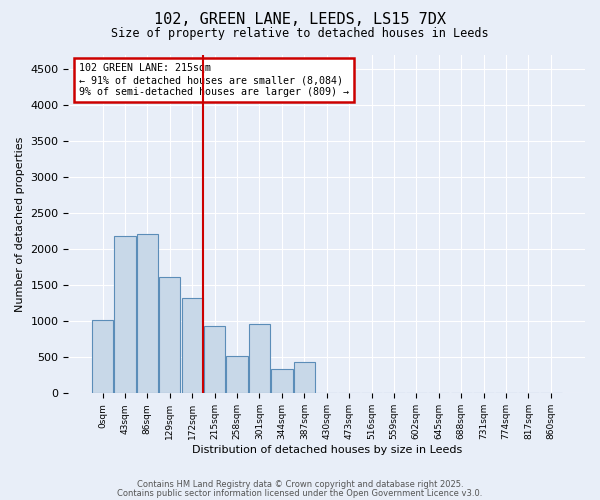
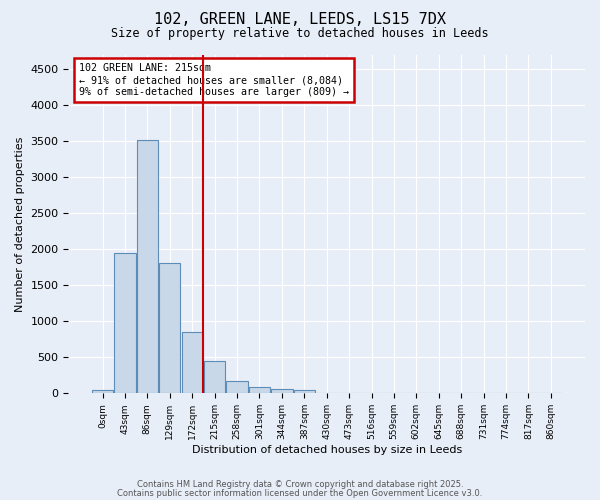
0sqm: 1020 -> 50
43sqm: 2180 -> 1950
86sqm: 2220 -> 3520
129sqm: 1620 -> 1810
172sqm: 1320 -> 850
215sqm: 940 -> 450
258sqm: 520 -> 160
301sqm: 960 -> 90
344sqm: 340 -> 60
387sqm: 440 -> 40
